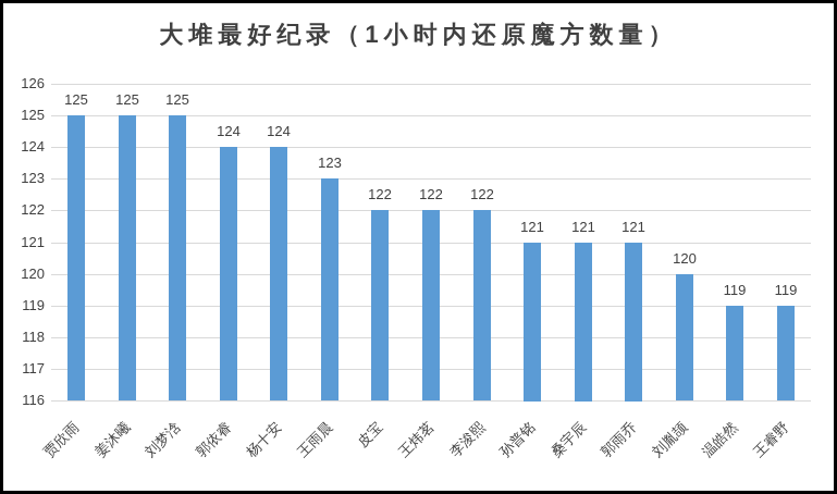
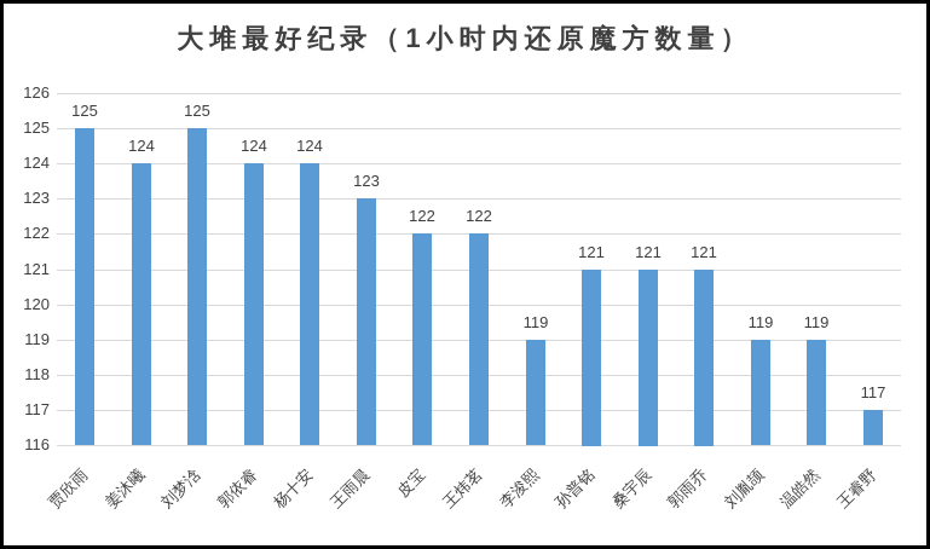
姜沐曦: 125 -> 124
李浚熙: 122 -> 119
刘胤颉: 120 -> 119
王睿野: 119 -> 117
